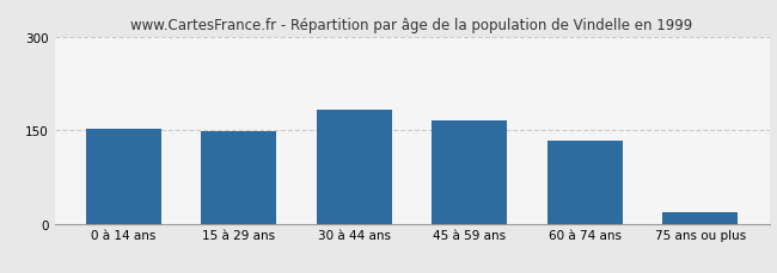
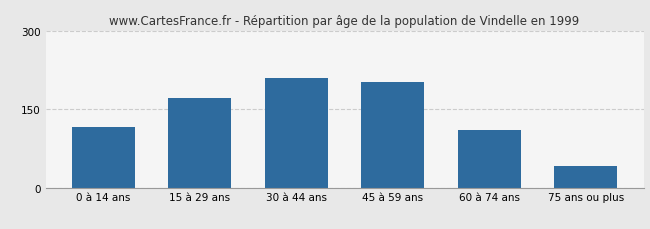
0 à 14 ans: 152 -> 116
15 à 29 ans: 149 -> 172
30 à 44 ans: 183 -> 210
45 à 59 ans: 167 -> 202
60 à 74 ans: 133 -> 110
75 ans ou plus: 18 -> 42
